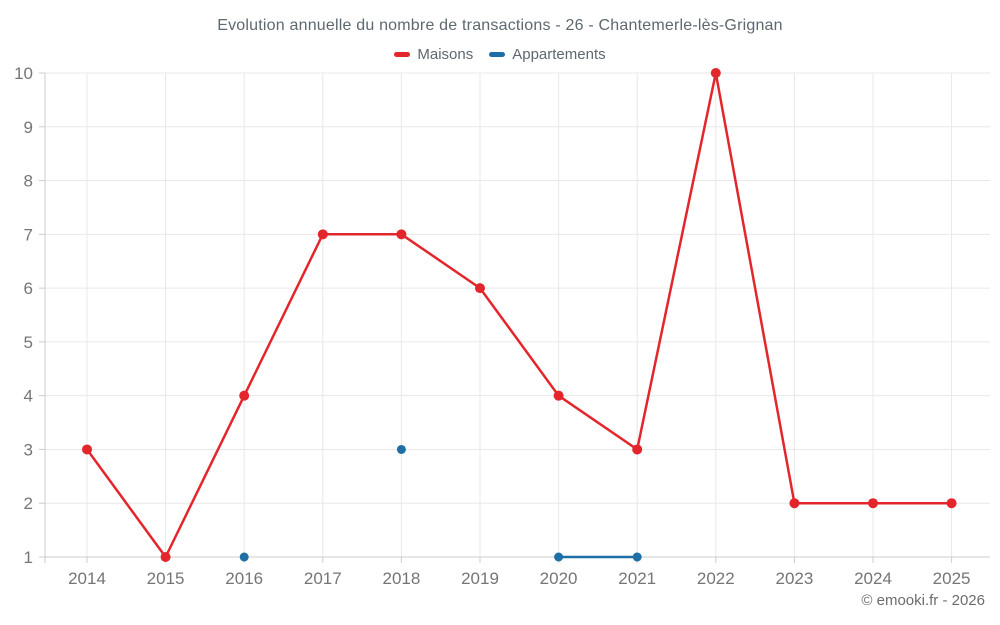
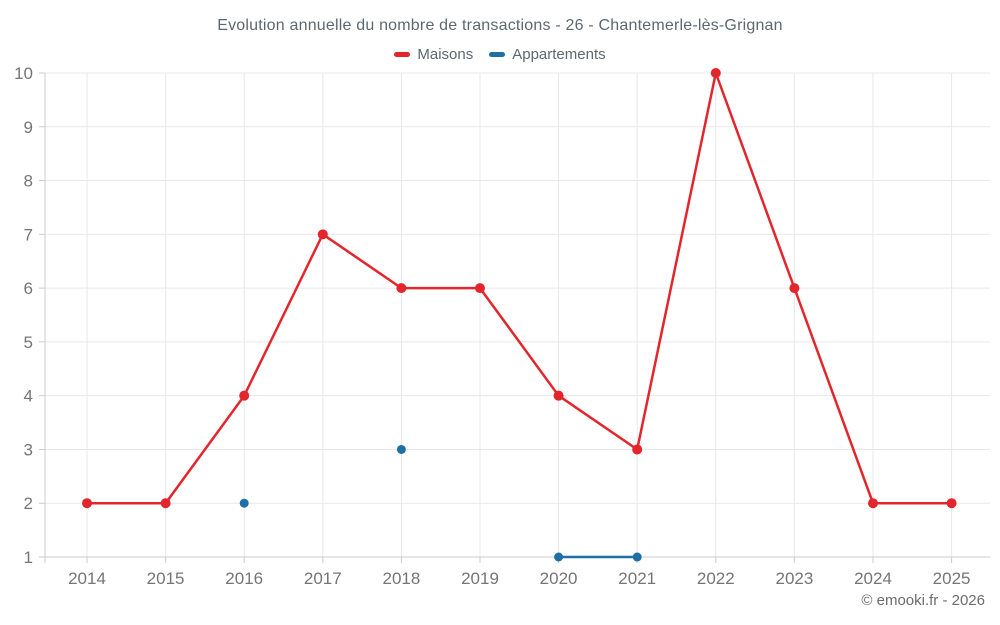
Maisons/2014: 3 -> 2
Maisons/2015: 1 -> 2
Appartements/2016: 1 -> 2
Maisons/2018: 7 -> 6
Maisons/2023: 2 -> 6
